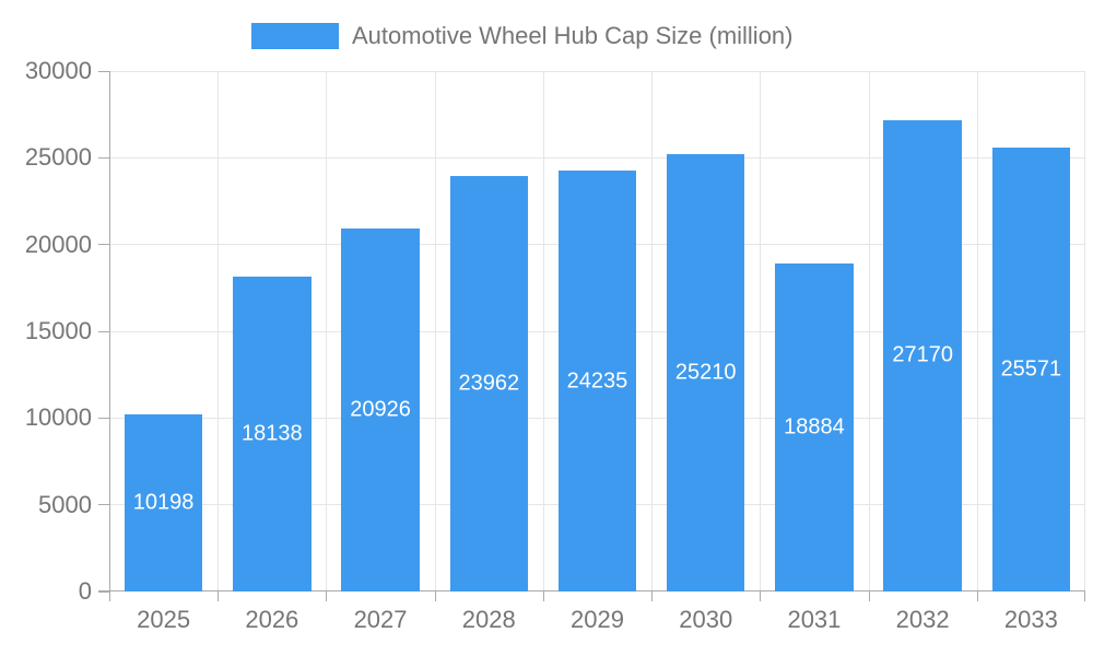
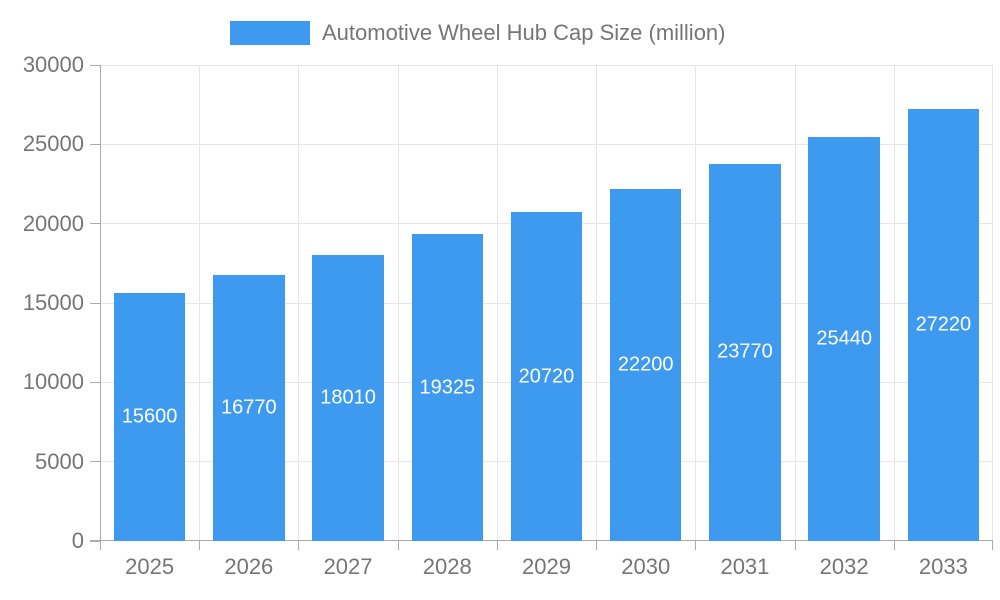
2025: 10198 -> 15600
2026: 18138 -> 16770
2027: 20926 -> 18010
2028: 23962 -> 19325
2029: 24235 -> 20720
2030: 25210 -> 22200
2031: 18884 -> 23770
2032: 27170 -> 25440
2033: 25571 -> 27220
